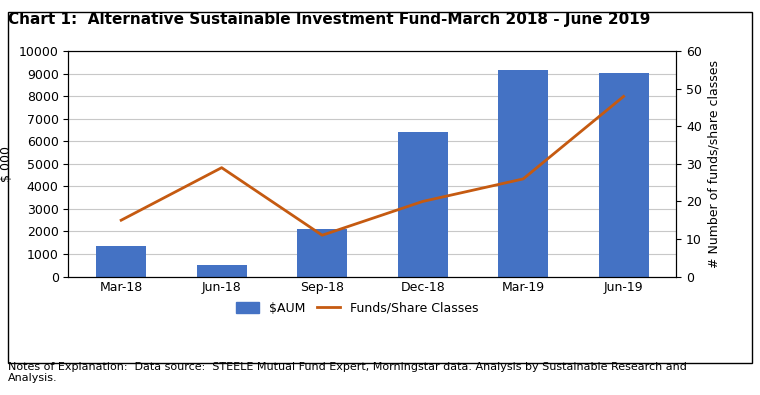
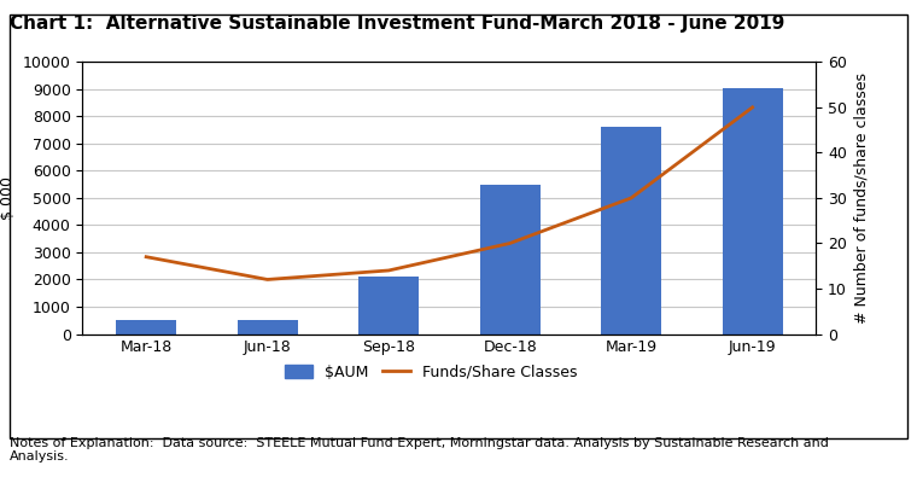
$AUM/Mar-18: 1350 -> 500
Funds/Share Classes/Mar-18: 15 -> 17
Funds/Share Classes/Jun-18: 29 -> 12
Funds/Share Classes/Sep-18: 11 -> 14
$AUM/Dec-18: 6400 -> 5500
$AUM/Mar-19: 9150 -> 7600
Funds/Share Classes/Mar-19: 26 -> 30
Funds/Share Classes/Jun-19: 48 -> 50
